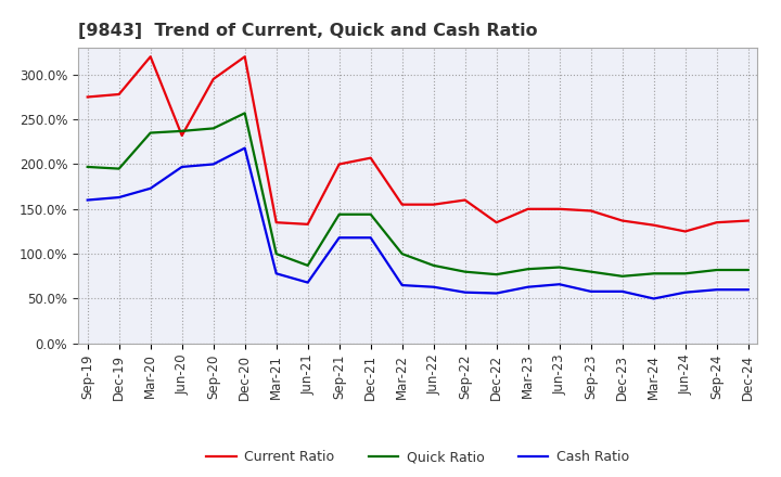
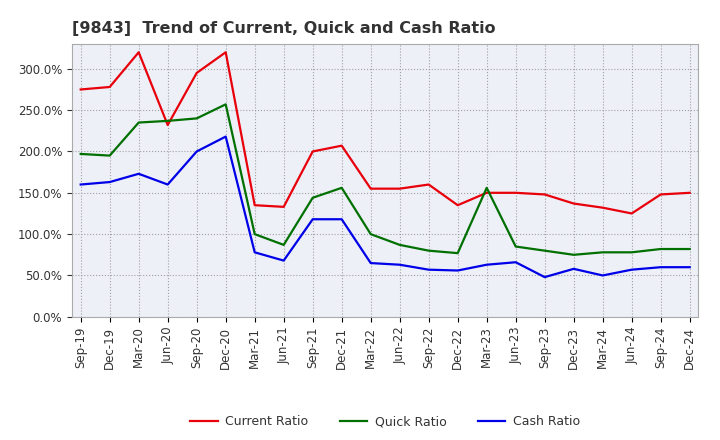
Cash Ratio/Jun-20: 197% -> 160%
Quick Ratio/Dec-21: 144% -> 156%
Quick Ratio/Mar-23: 83% -> 156%
Cash Ratio/Sep-23: 58% -> 48%
Current Ratio/Sep-24: 135% -> 148%
Current Ratio/Dec-24: 137% -> 150%
